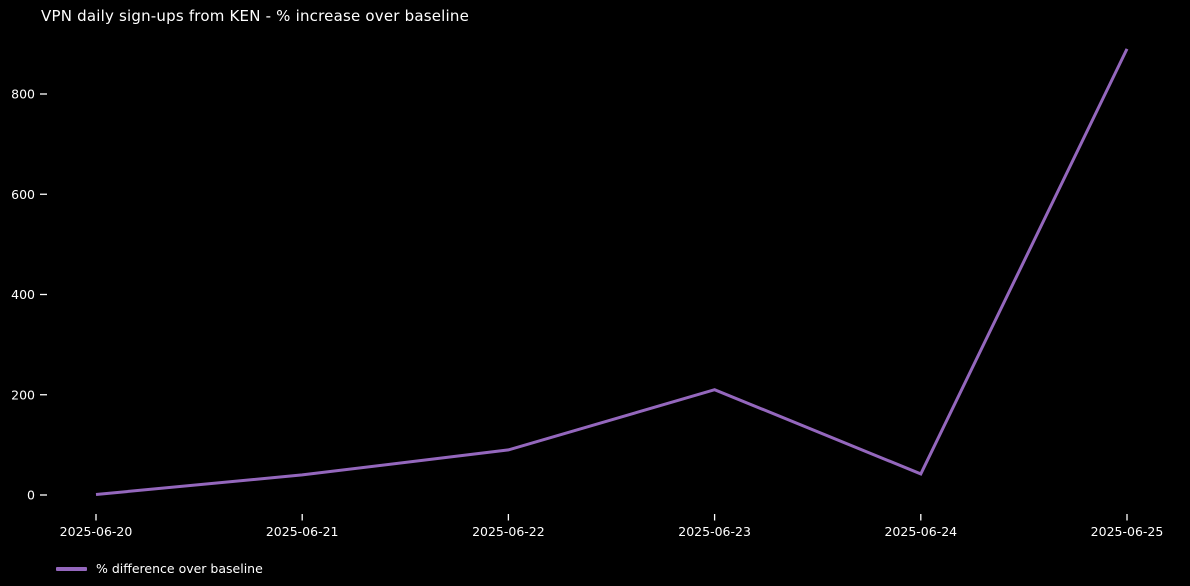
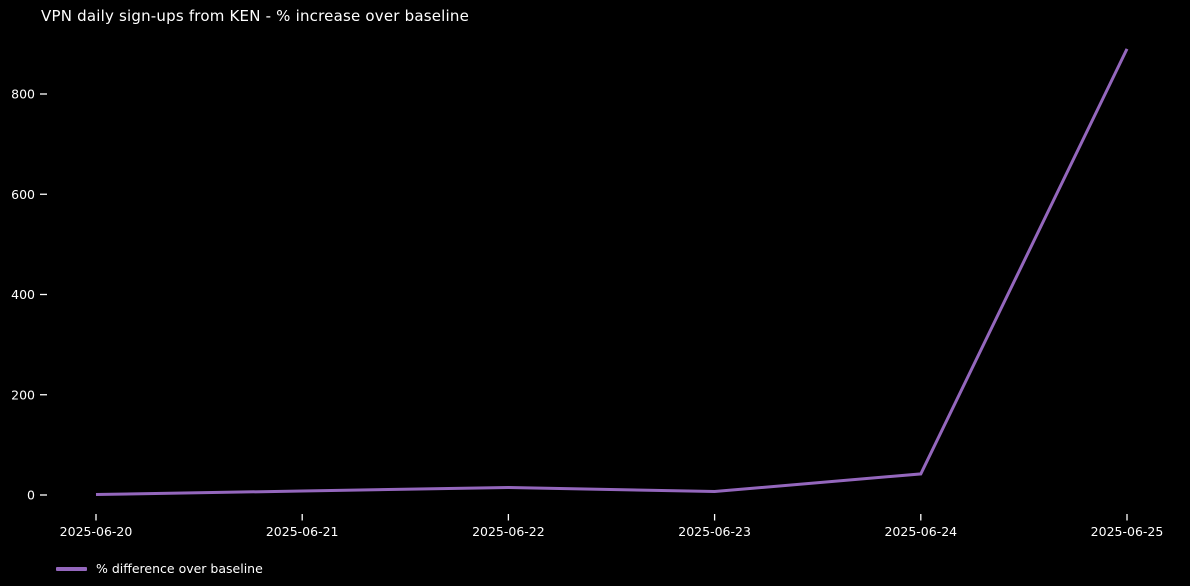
2025-06-21: 40 -> 10
2025-06-22: 90 -> 20
2025-06-23: 210 -> 10
